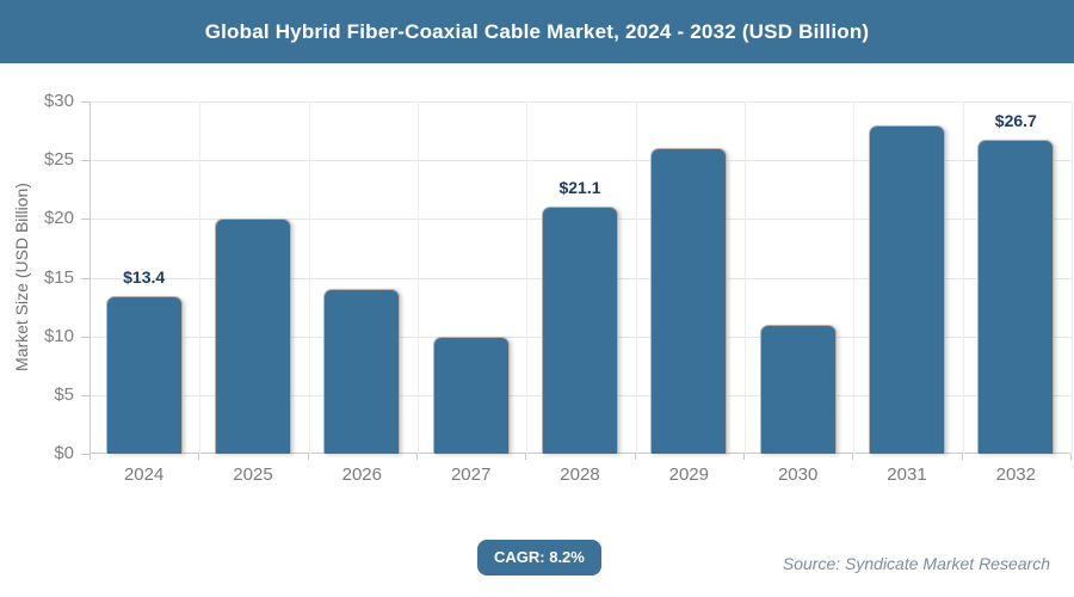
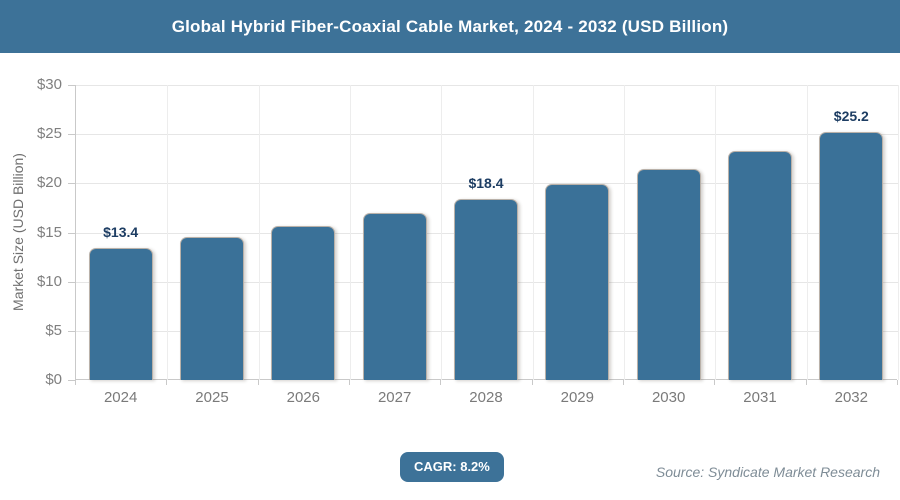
2025: $20 -> $14
2026: $14 -> $16
2027: $10 -> $17
2028: $21.1 -> $18.4
2029: $26 -> $20
2030: $11 -> $22
2031: $28 -> $23
2032: $26.7 -> $25.2
